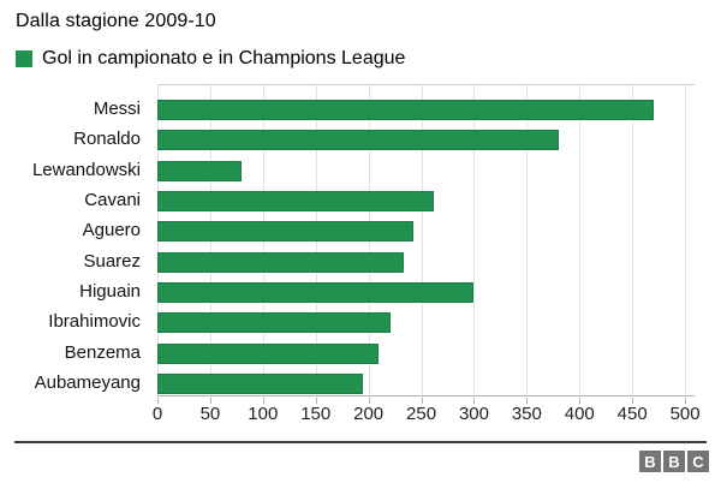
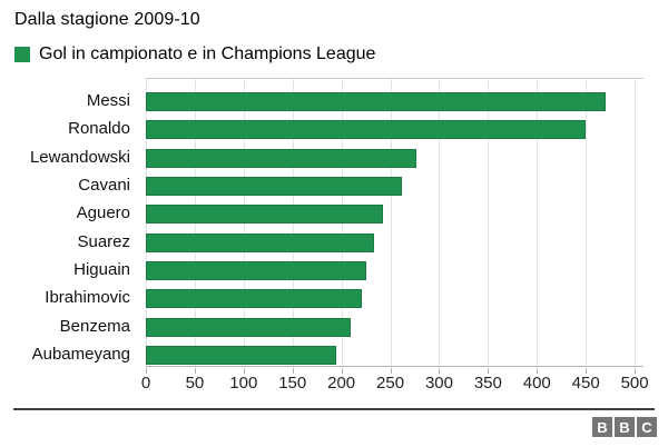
Ronaldo: 380 -> 450
Lewandowski: 80 -> 280
Higuain: 300 -> 230
